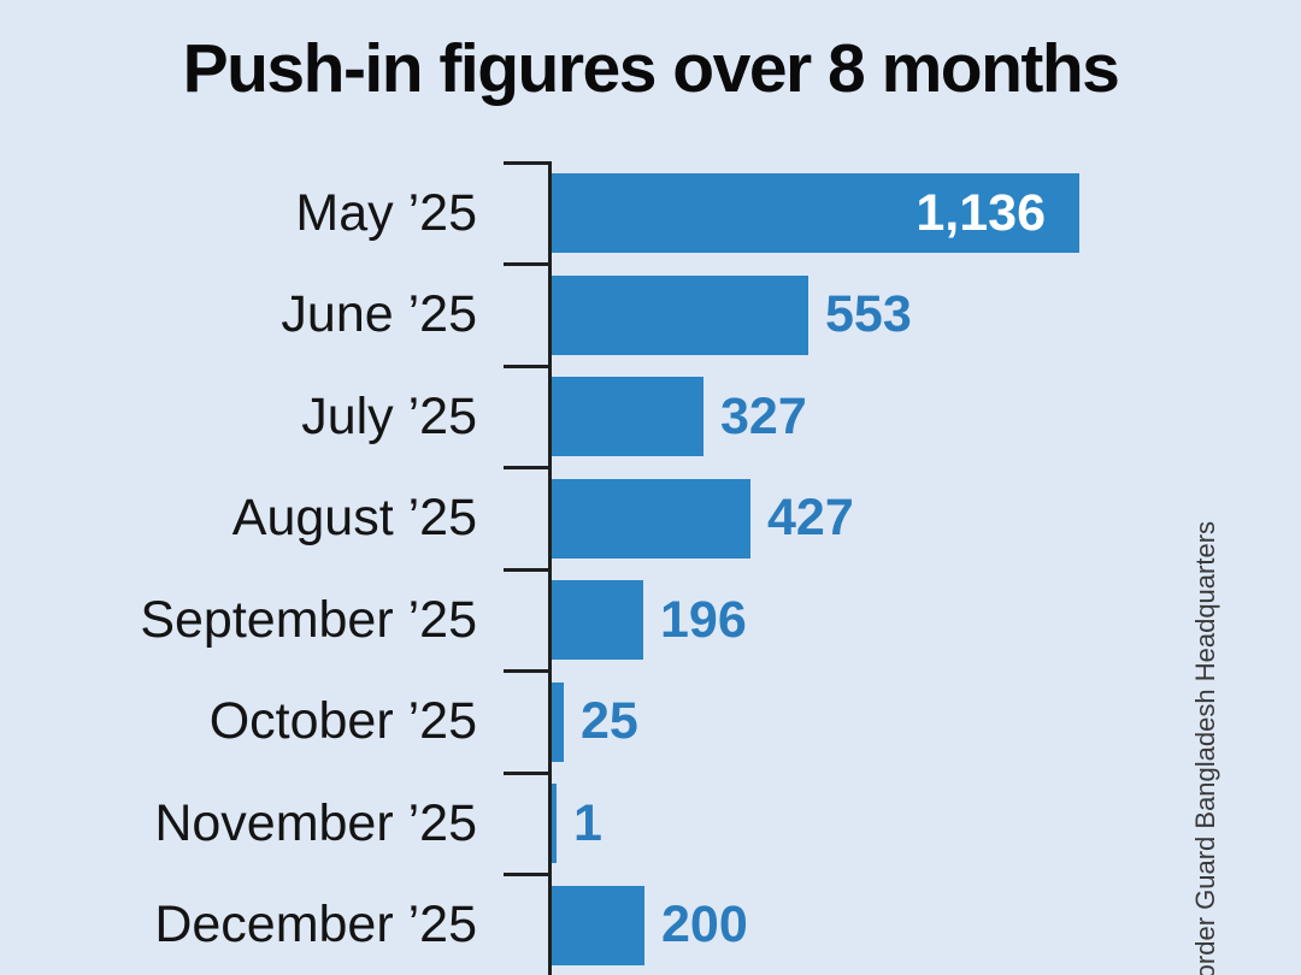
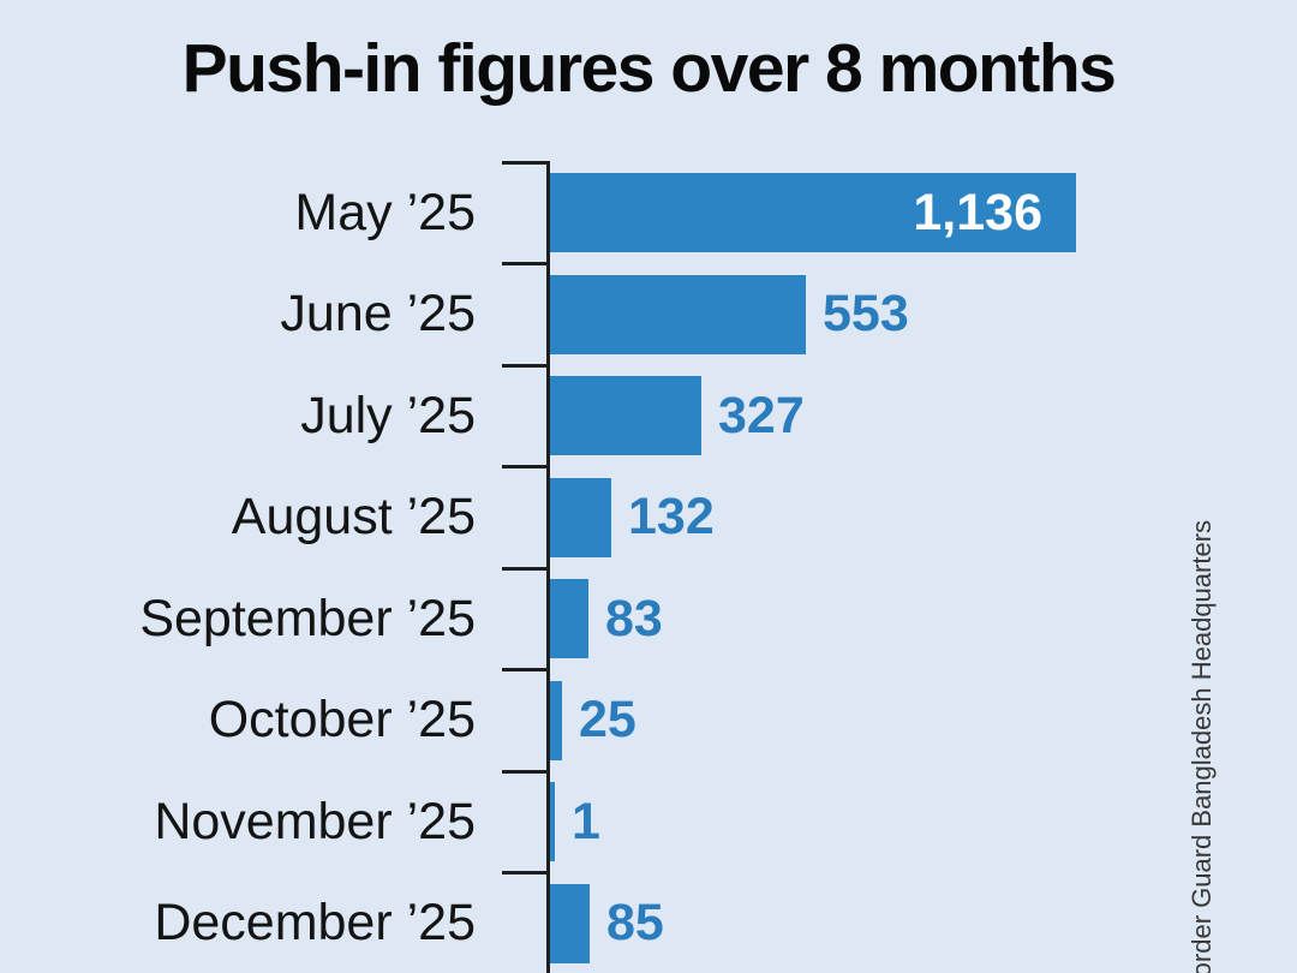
August ’25: 427 -> 132
September ’25: 196 -> 83
December ’25: 200 -> 85
